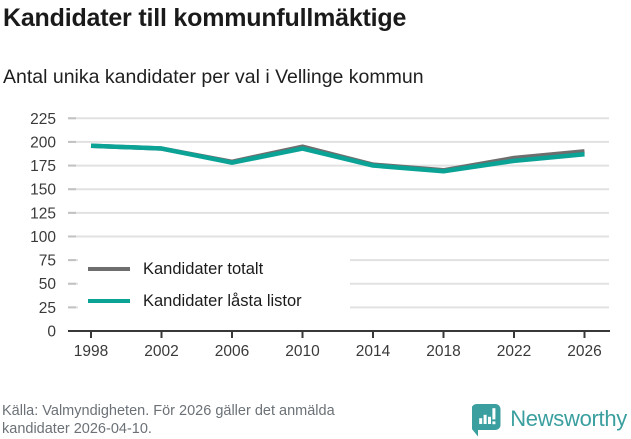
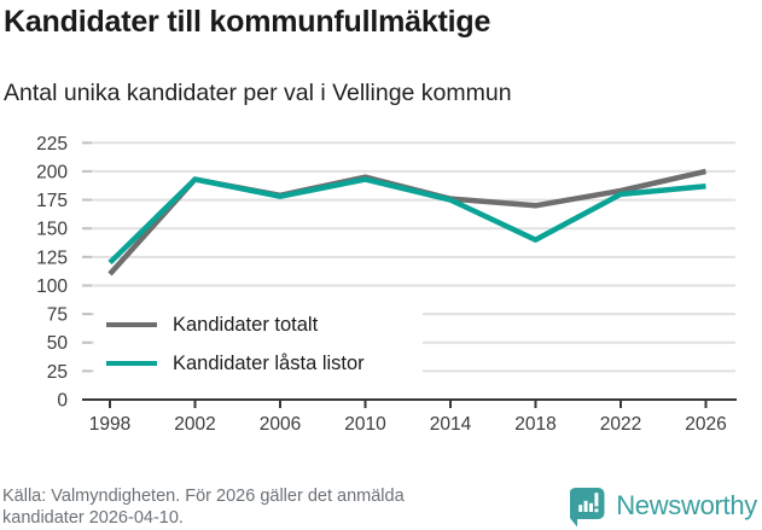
Kandidater totalt/1998: 200 -> 110
Kandidater låsta listor/1998: 200 -> 120
Kandidater låsta listor/2018: 170 -> 140
Kandidater totalt/2026: 190 -> 200
